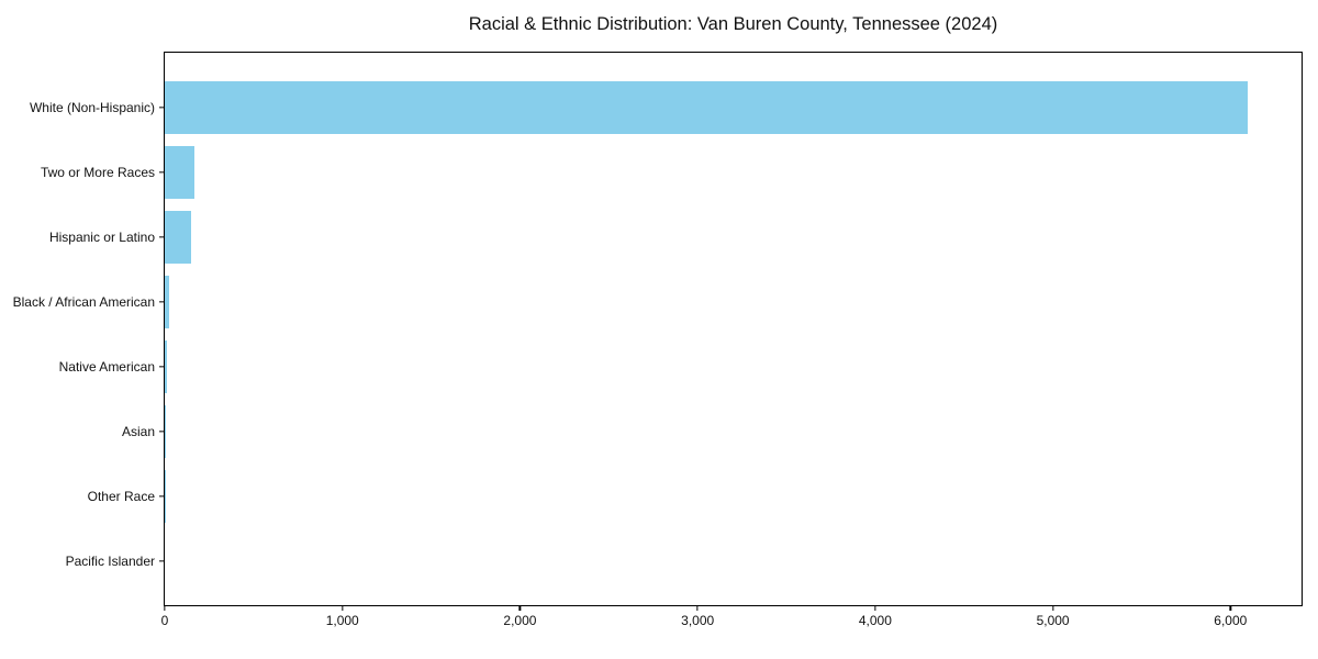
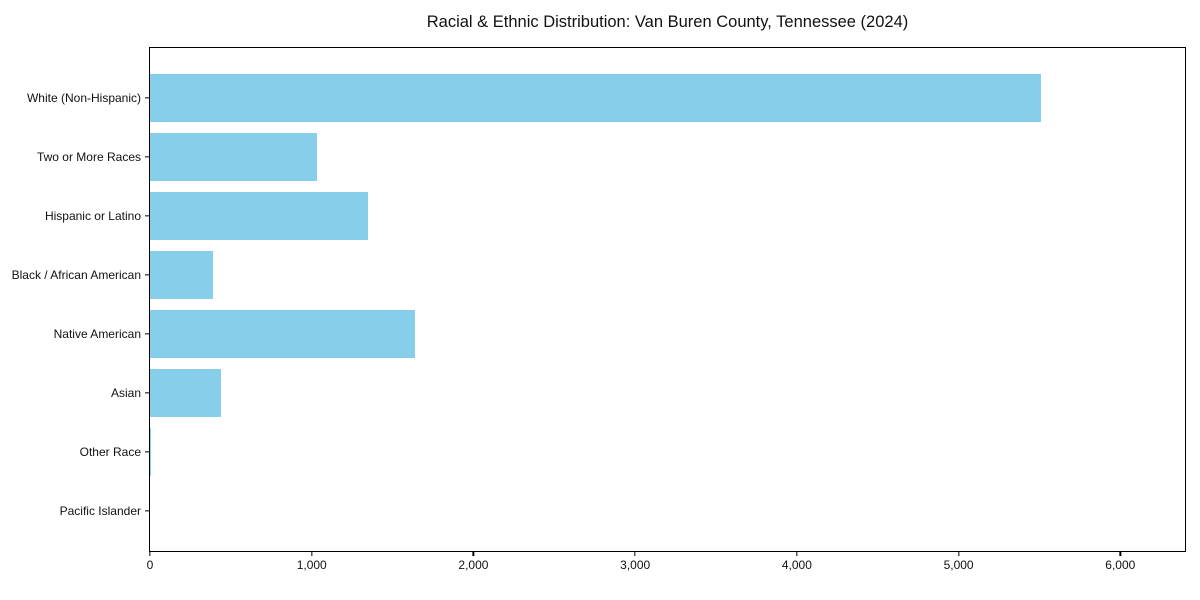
White (Non-Hispanic): 6100 -> 5510
Two or More Races: 160 -> 1030
Hispanic or Latino: 150 -> 1350
Black / African American: 20 -> 390
Native American: 10 -> 1640
Asian: 10 -> 440
